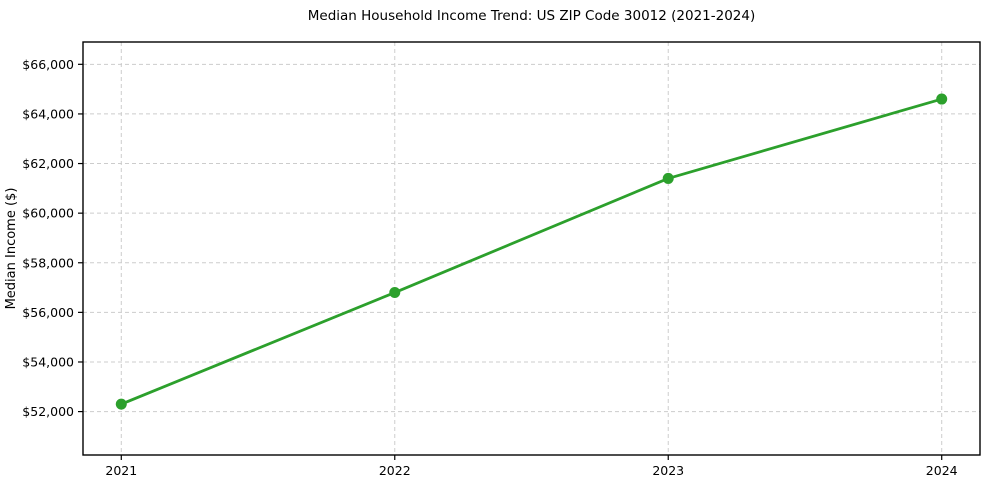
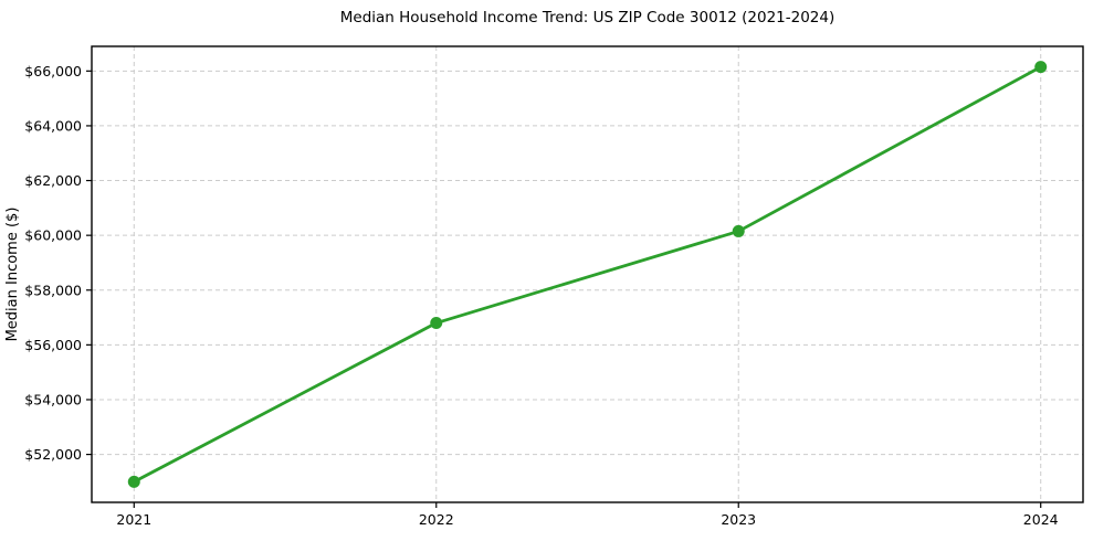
2021: $52300 -> $51000
2023: $61400 -> $60200
2024: $64600 -> $66200
